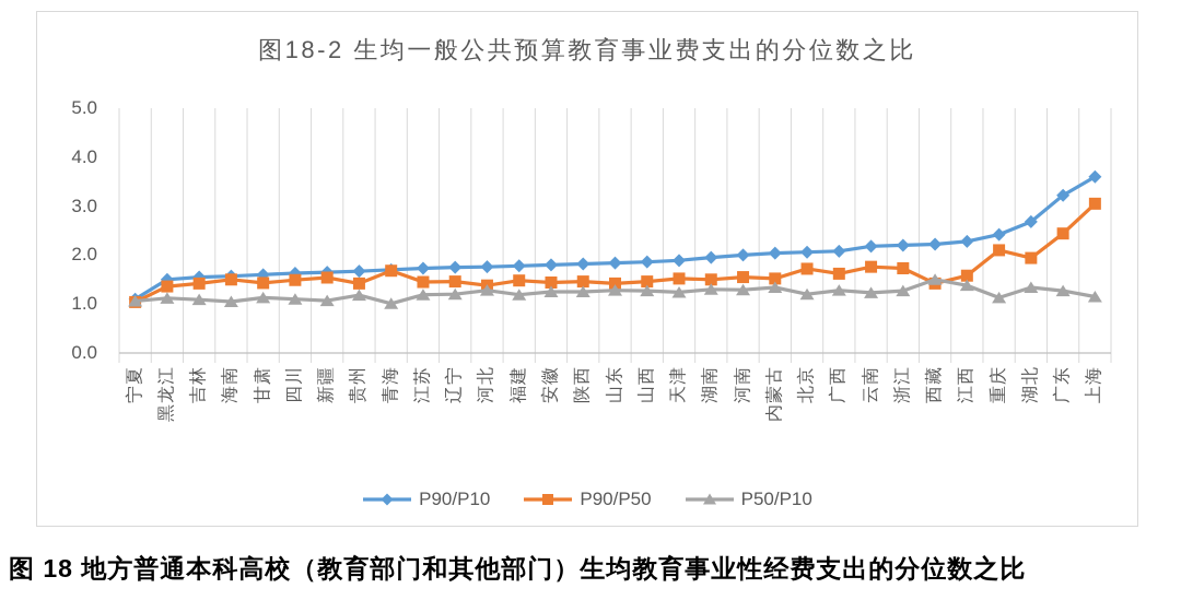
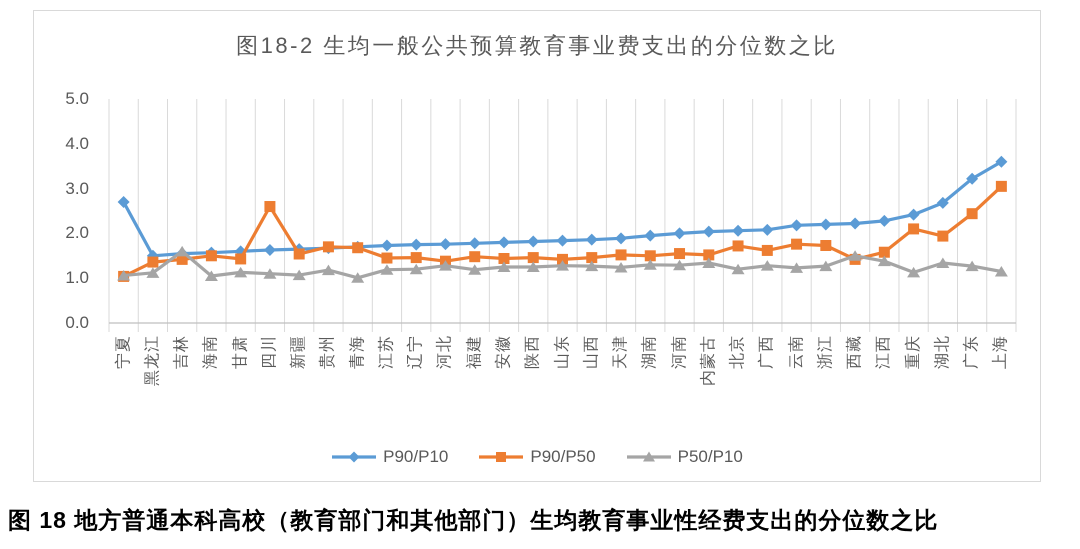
P90/P10/宁夏: 1.1 -> 2.7
P50/P10/吉林: 1.1 -> 1.6
P90/P50/四川: 1.5 -> 2.6
P90/P50/贵州: 1.4 -> 1.7
